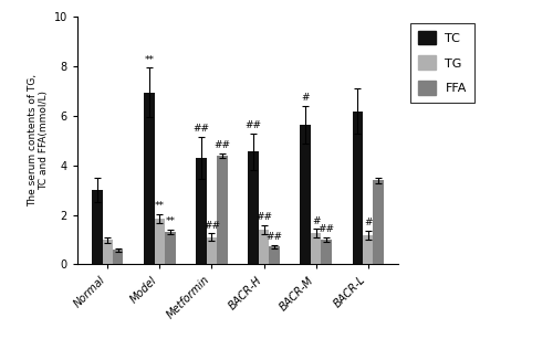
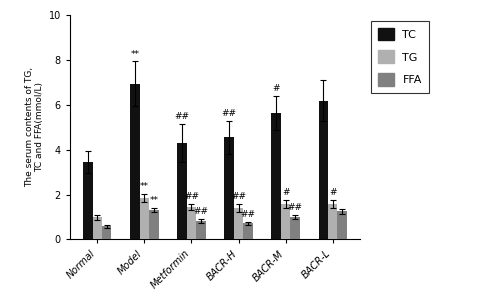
TC/Normal: 3.00 -> 3.45
TG/Metformin: 1.10 -> 1.45
FFA/Metformin: 4.40 -> 0.82
TG/BACR-M: 1.25 -> 1.58
TG/BACR-L: 1.20 -> 1.58
FFA/BACR-L: 3.40 -> 1.25
